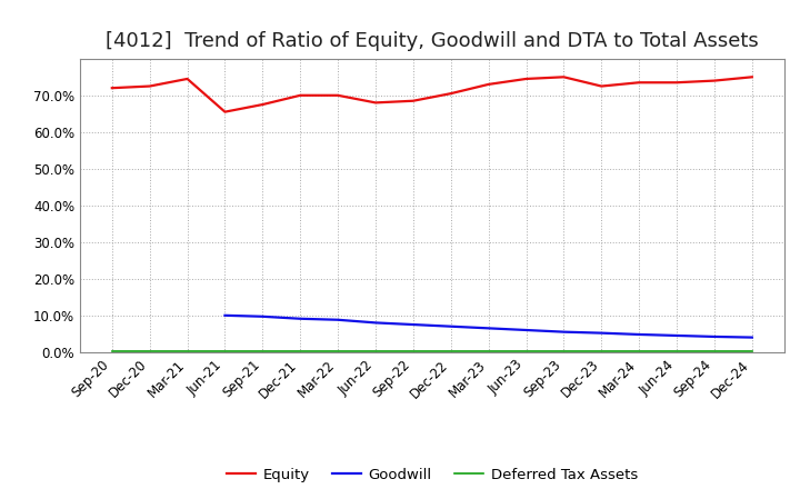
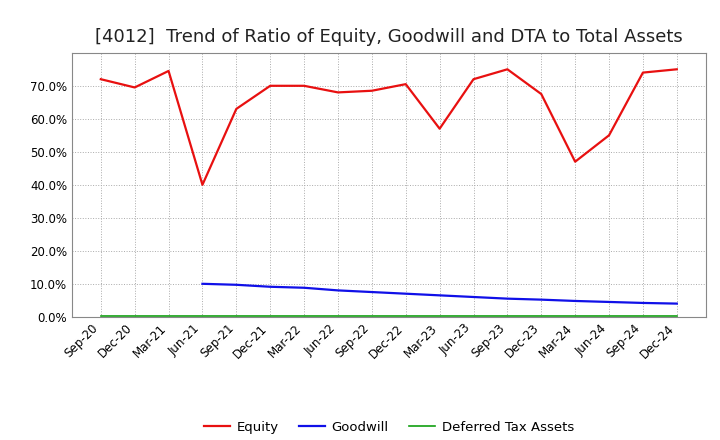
Equity/Dec-20: 72.5% -> 69.5%
Equity/Jun-21: 65.5% -> 40.0%
Equity/Sep-21: 67.5% -> 63.0%
Equity/Mar-23: 73.0% -> 57.0%
Equity/Jun-23: 74.5% -> 72.0%
Equity/Dec-23: 72.5% -> 67.5%
Equity/Mar-24: 73.5% -> 47.0%
Equity/Jun-24: 73.5% -> 55.0%
